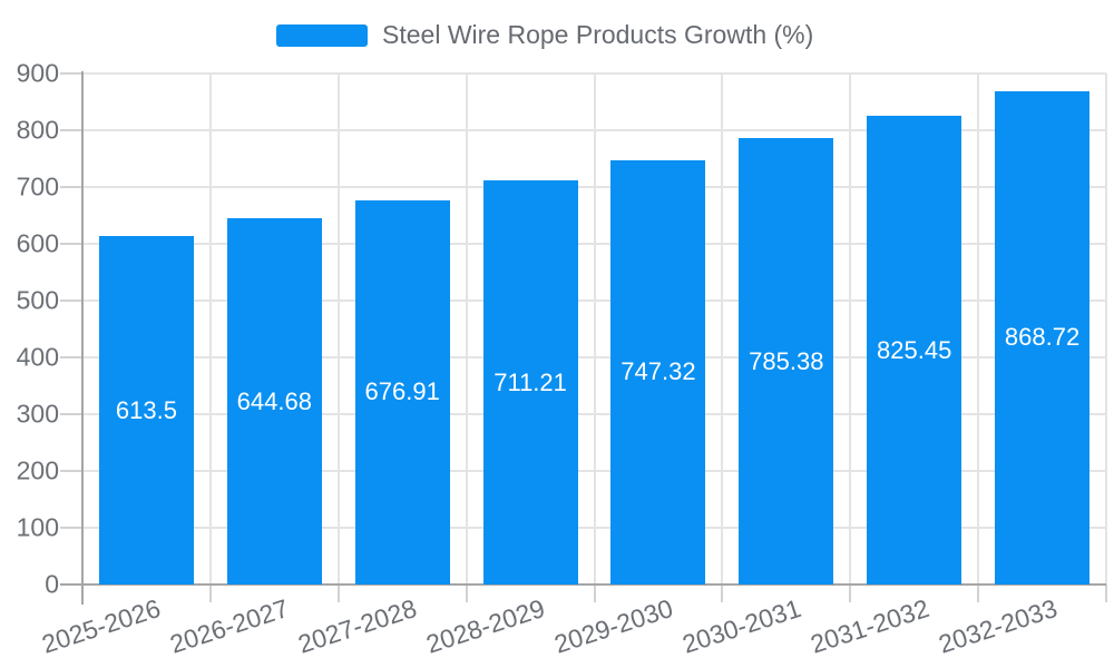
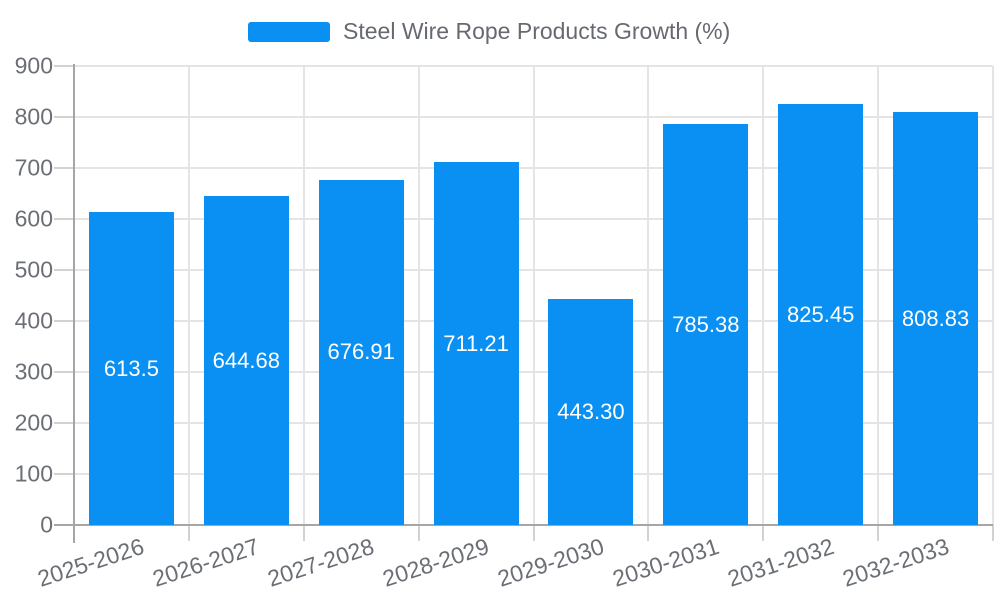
2029-2030: 747.32 -> 443.30
2032-2033: 868.72 -> 808.83
